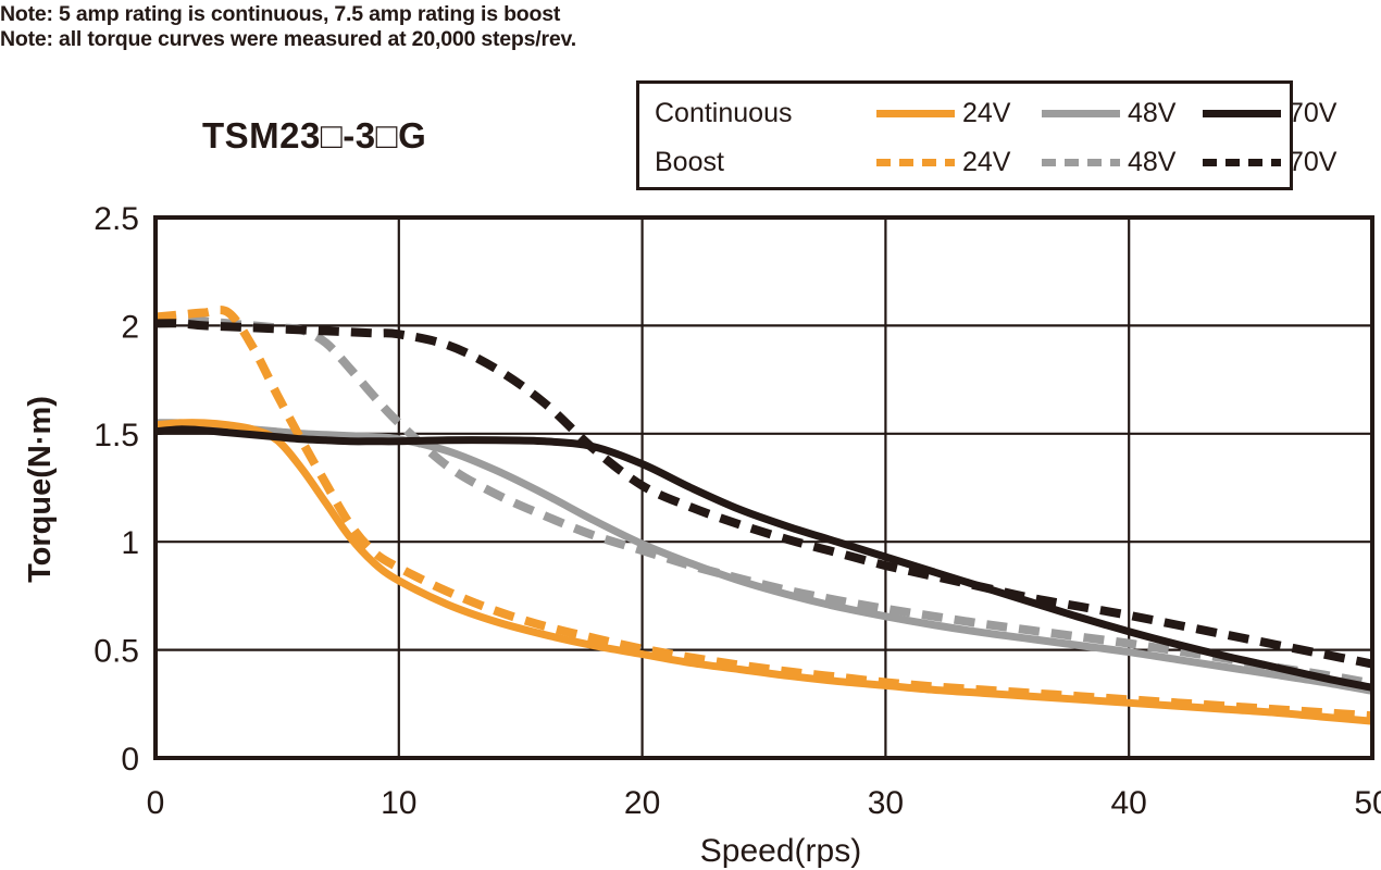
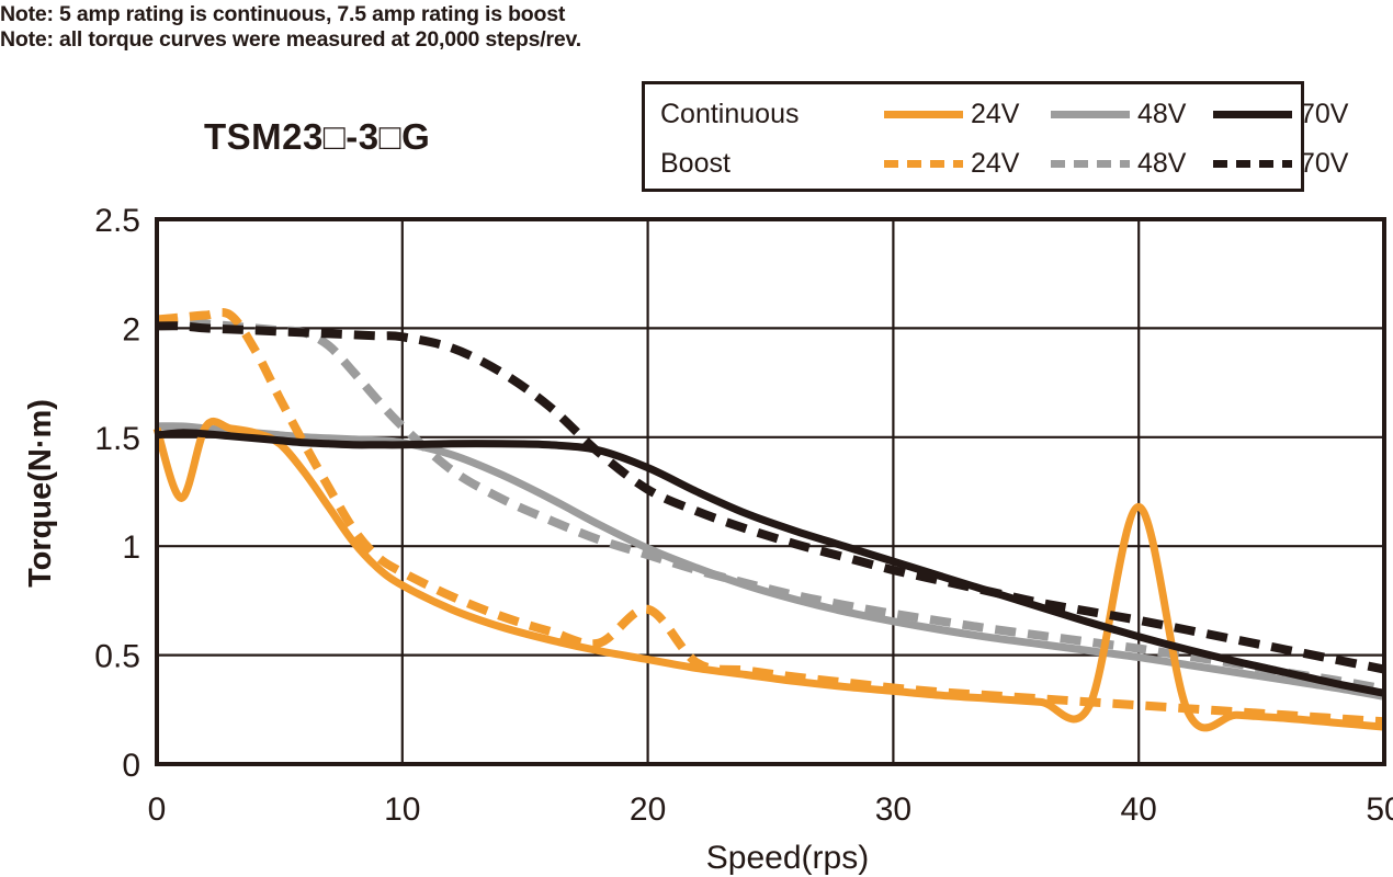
Continuous 24V/1: 1.55 -> 1.22
Boost 24V/20: 0.51 -> 0.71
Continuous 24V/40: 0.26 -> 1.18
